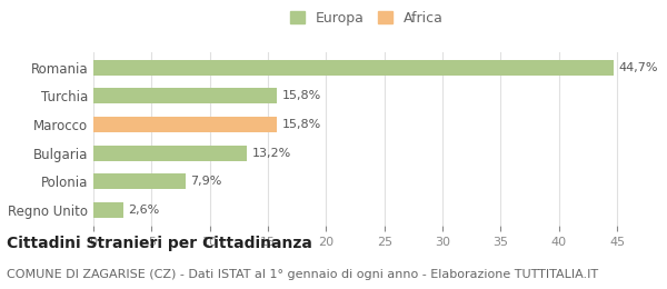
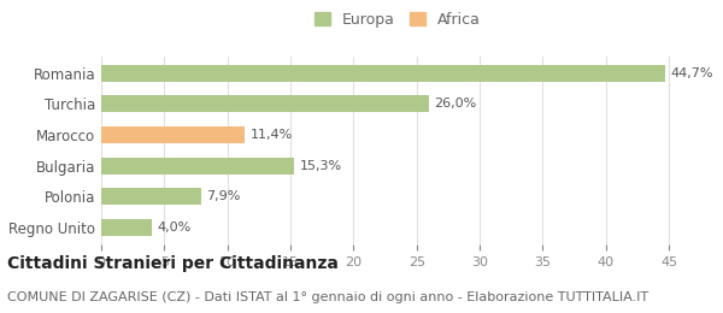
Turchia: 15,8% -> 26,0%
Marocco: 15,8% -> 11,4%
Bulgaria: 13,2% -> 15,3%
Regno Unito: 2,6% -> 4,0%
